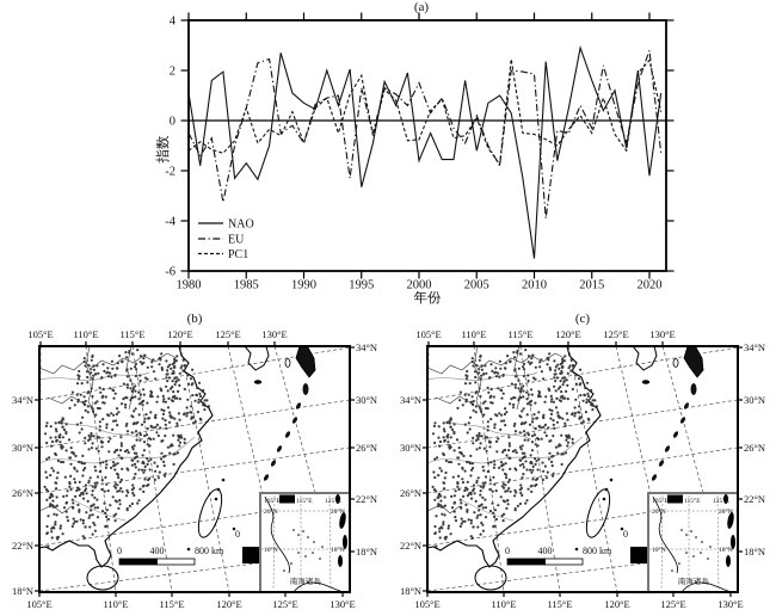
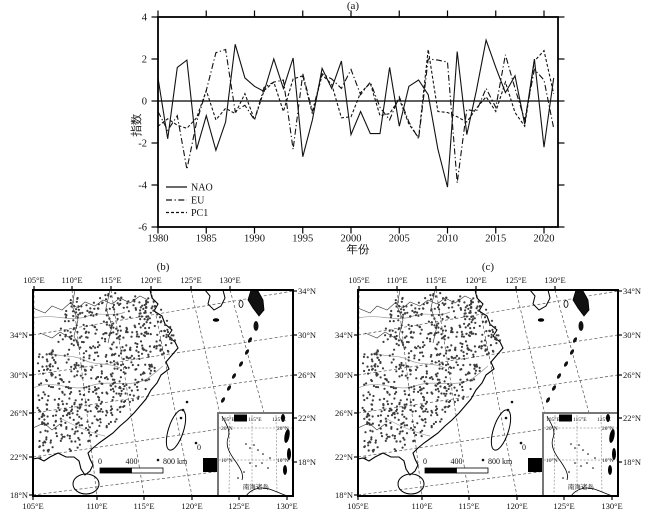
NAO/1985: -1.7 -> -0.7
PC1/1995: 1.8 -> 1.2
NAO/2010: -5.5 -> -4.1
EU/2020: 2.8 -> 1.0
